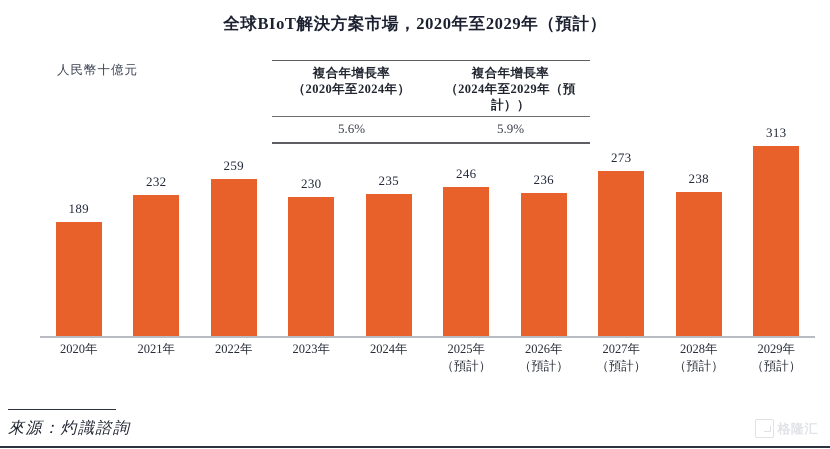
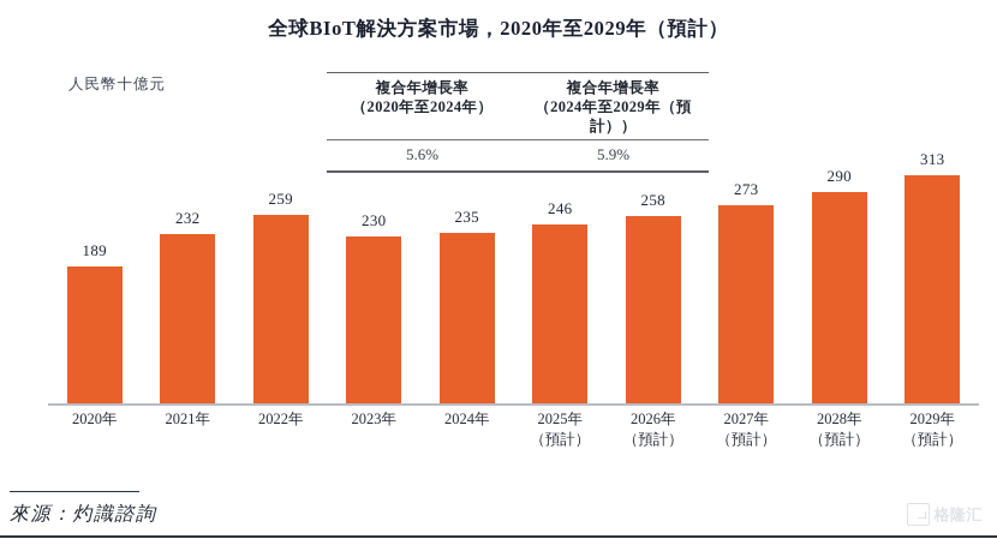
2026年（預計）: 236 -> 258
2028年（預計）: 238 -> 290
